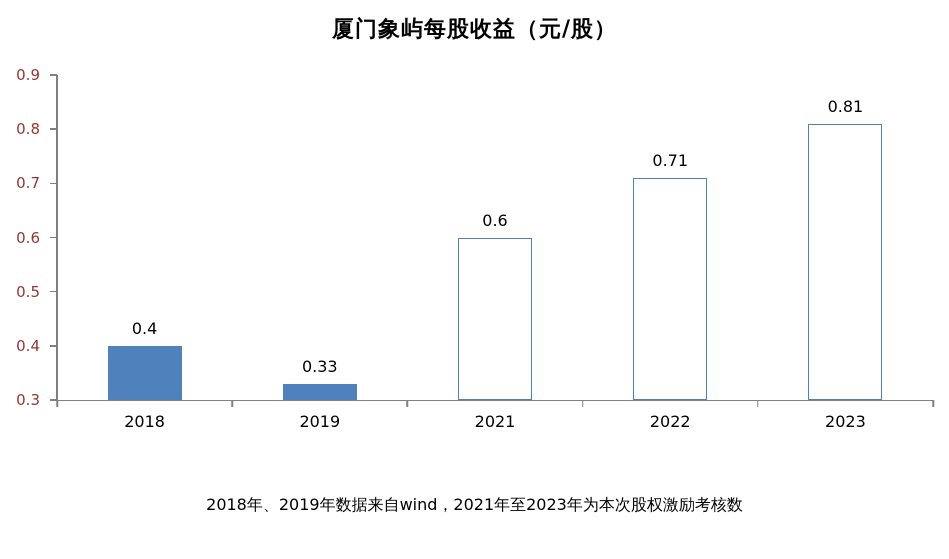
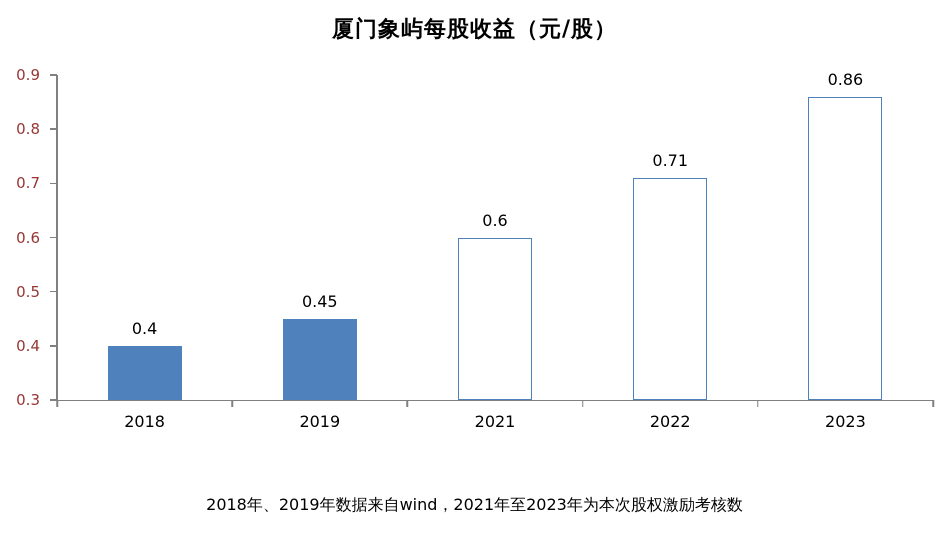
2019: 0.33 -> 0.45
2023: 0.81 -> 0.86
